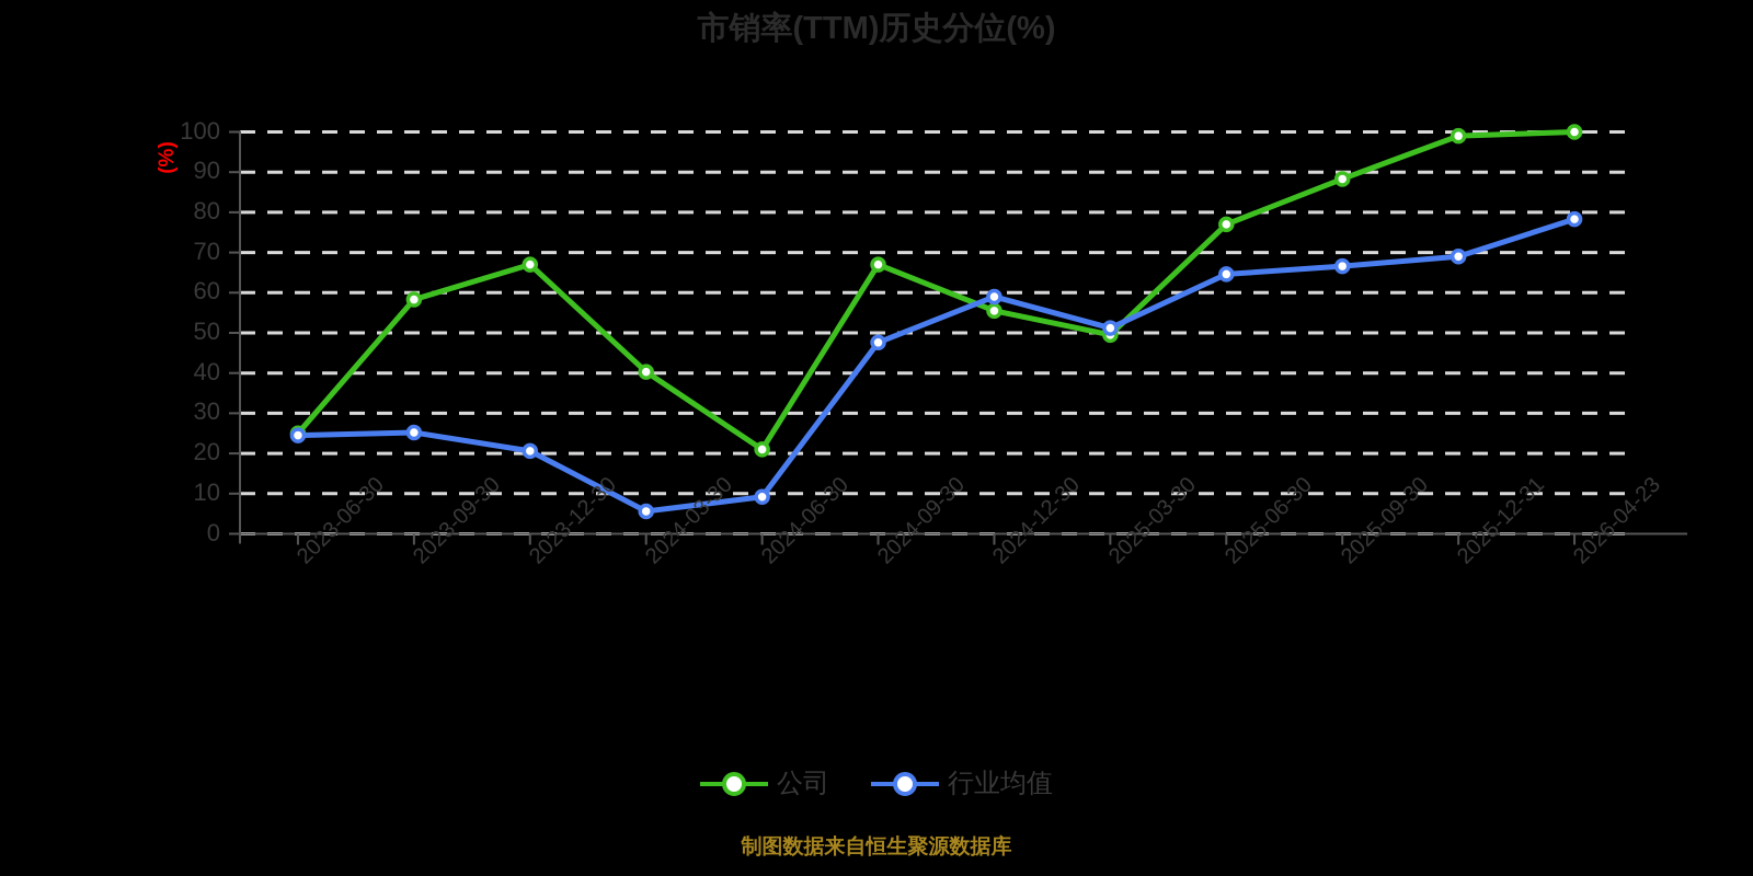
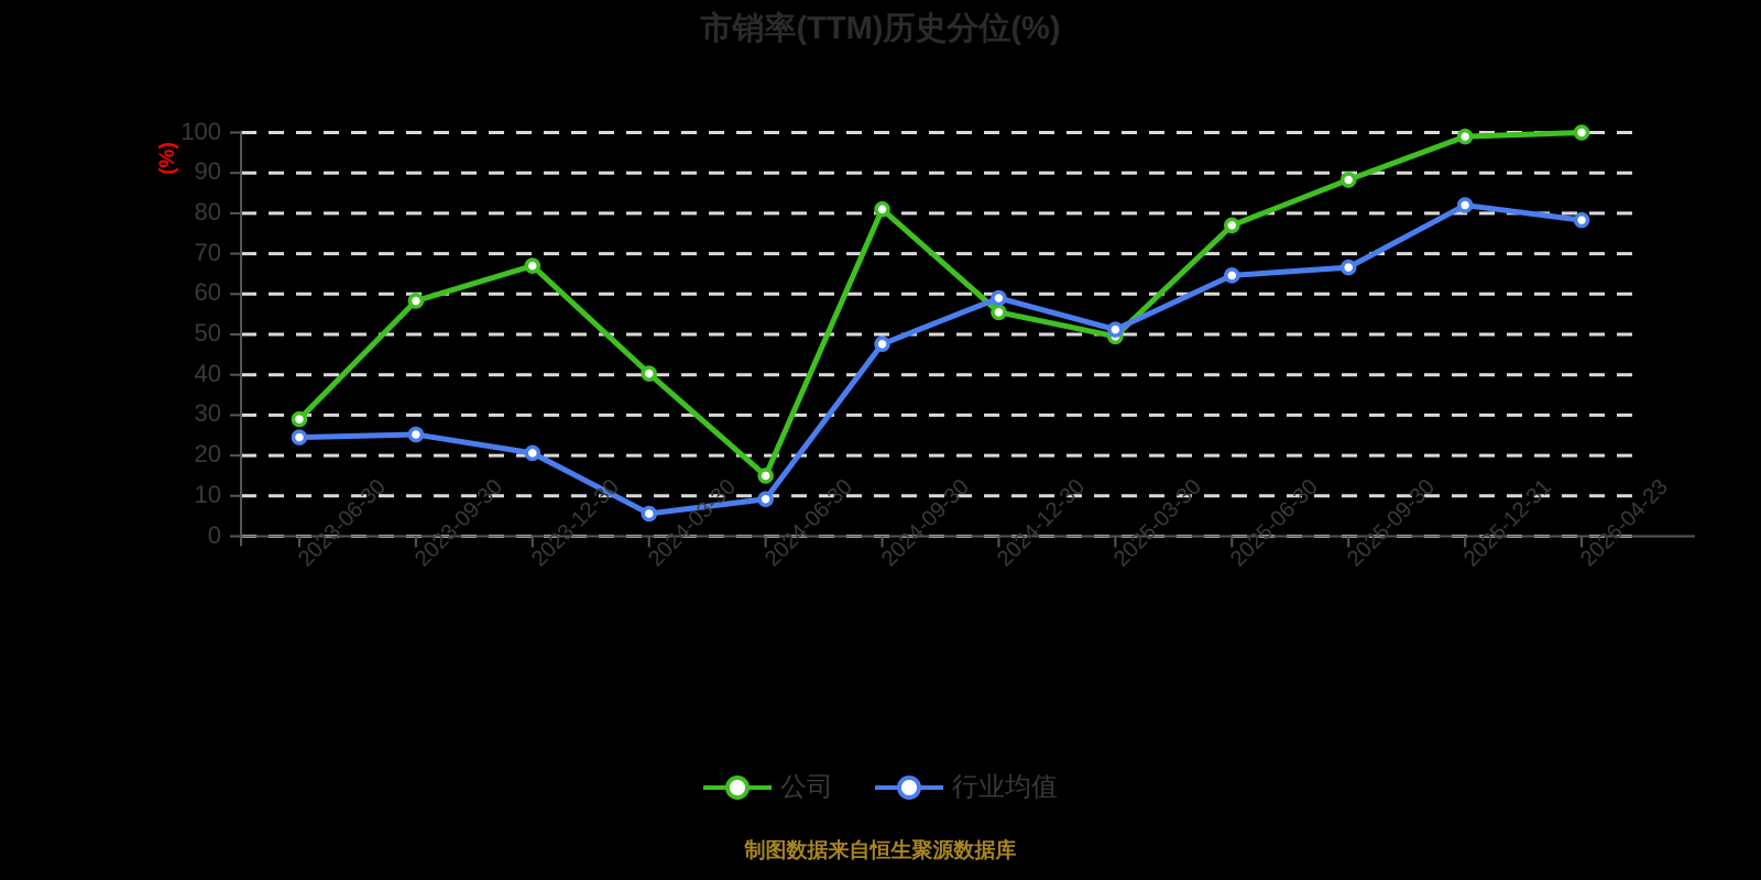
公司/2023-06-30: 25 -> 29
公司/2024-06-30: 21 -> 15
公司/2024-09-30: 67 -> 81
行业均值/2025-12-31: 69 -> 82
